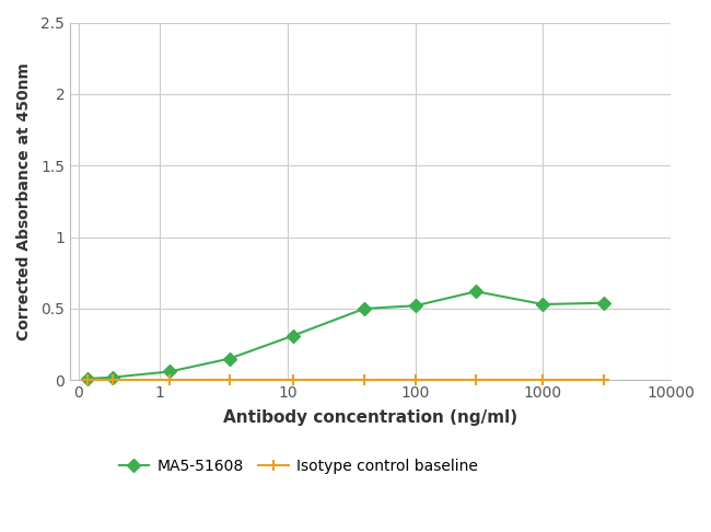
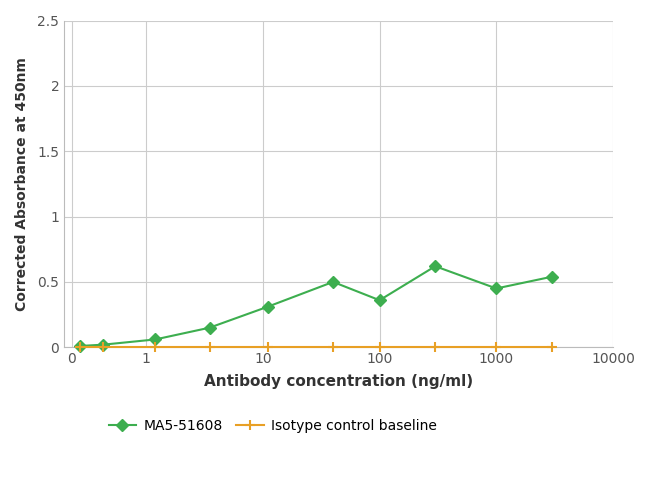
MA5-51608/100: 0.52 -> 0.36
MA5-51608/1000: 0.53 -> 0.45
